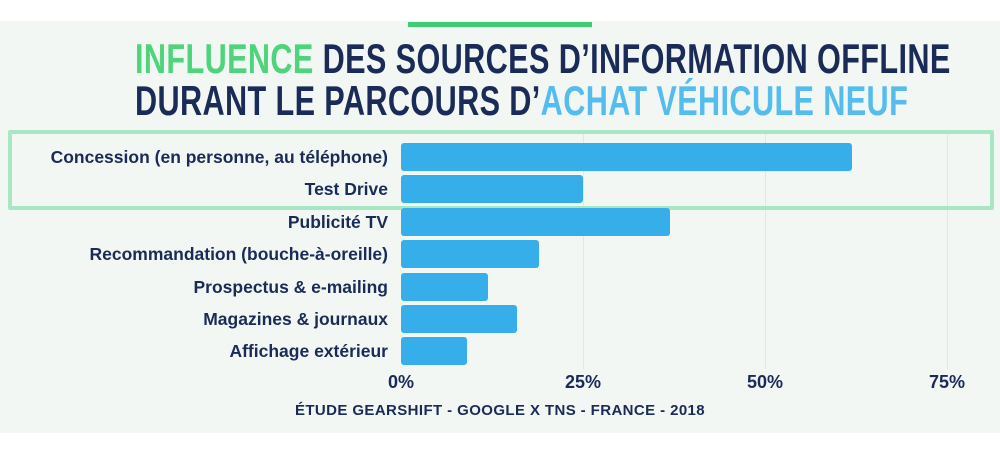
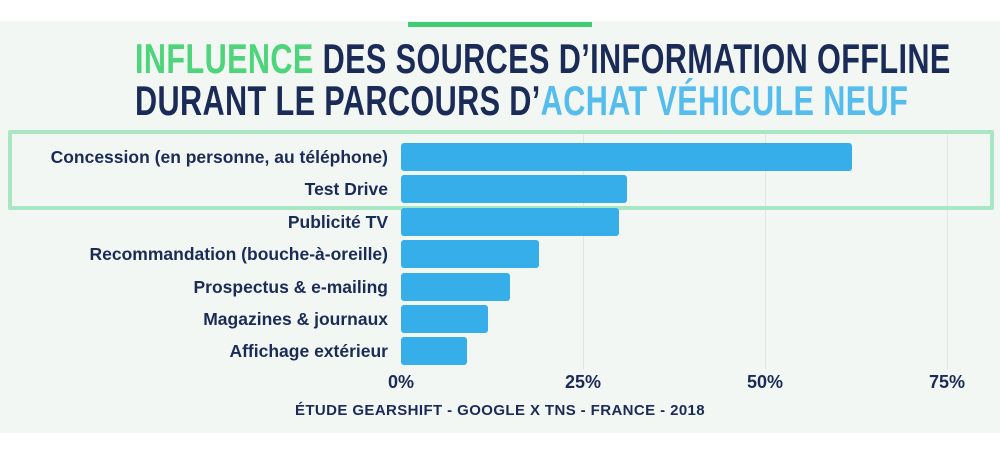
Test Drive: 25% -> 31%
Publicité TV: 37% -> 30%
Prospectus & e-mailing: 12% -> 15%
Magazines & journaux: 16% -> 12%
